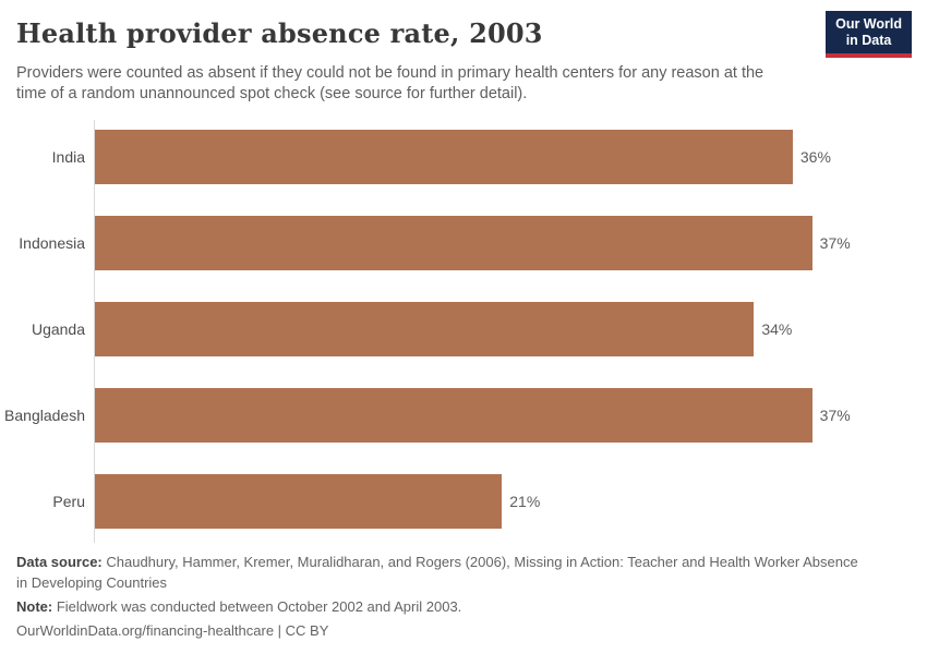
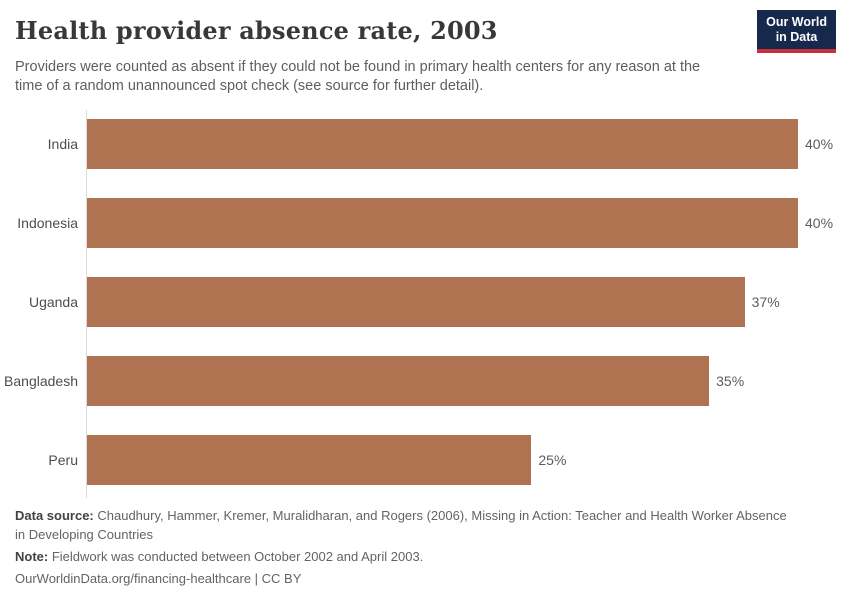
India: 36% -> 40%
Indonesia: 37% -> 40%
Uganda: 34% -> 37%
Bangladesh: 37% -> 35%
Peru: 21% -> 25%
